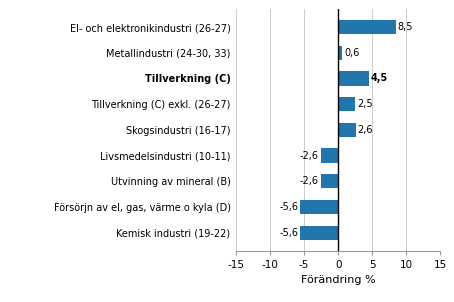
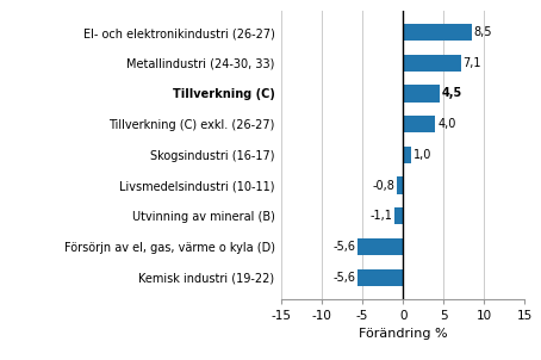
Metallindustri (24-30, 33): 0,6 -> 7,1
Tillverkning (C) exkl. (26-27): 2,5 -> 4,0
Skogsindustri (16-17): 2,6 -> 1,0
Livsmedelsindustri (10-11): -2,6 -> -0,8
Utvinning av mineral (B): -2,6 -> -1,1
